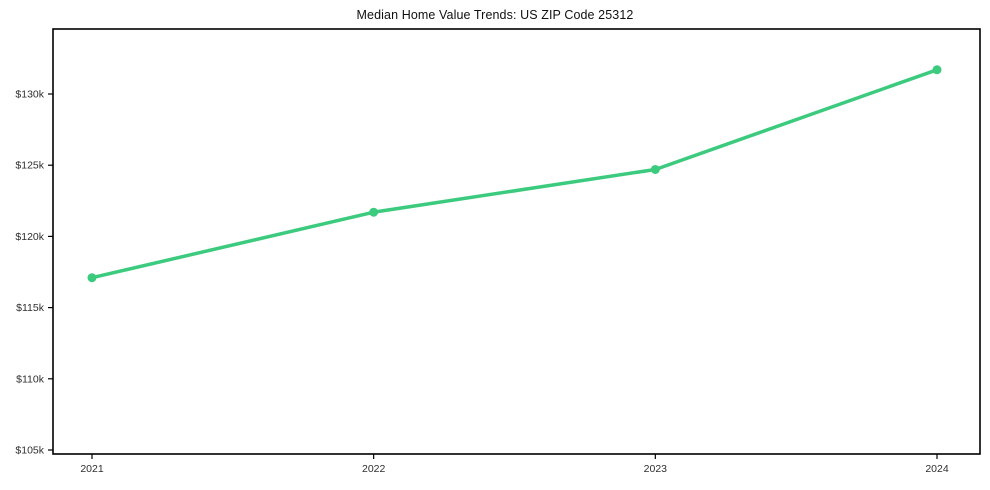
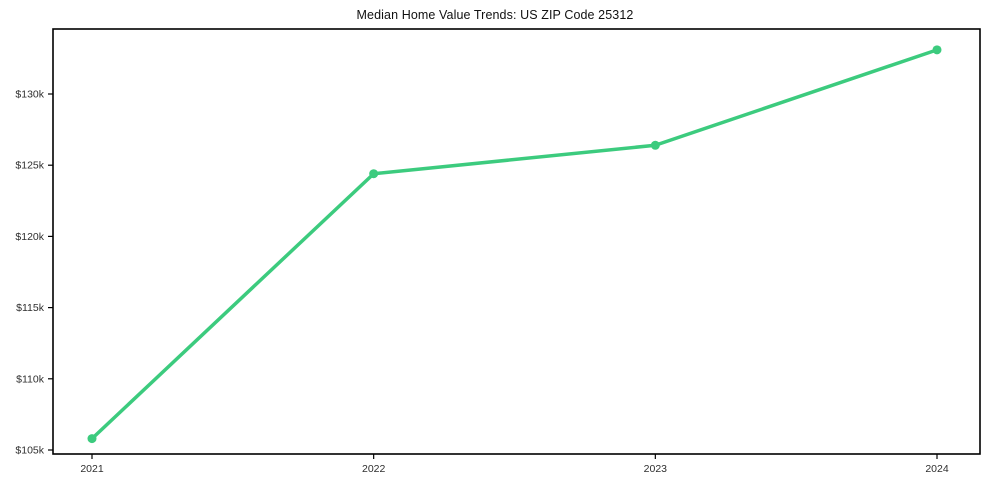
2021: $117.1k -> $105.8k
2022: $121.7k -> $124.4k
2023: $124.7k -> $126.4k
2024: $131.7k -> $133.1k
